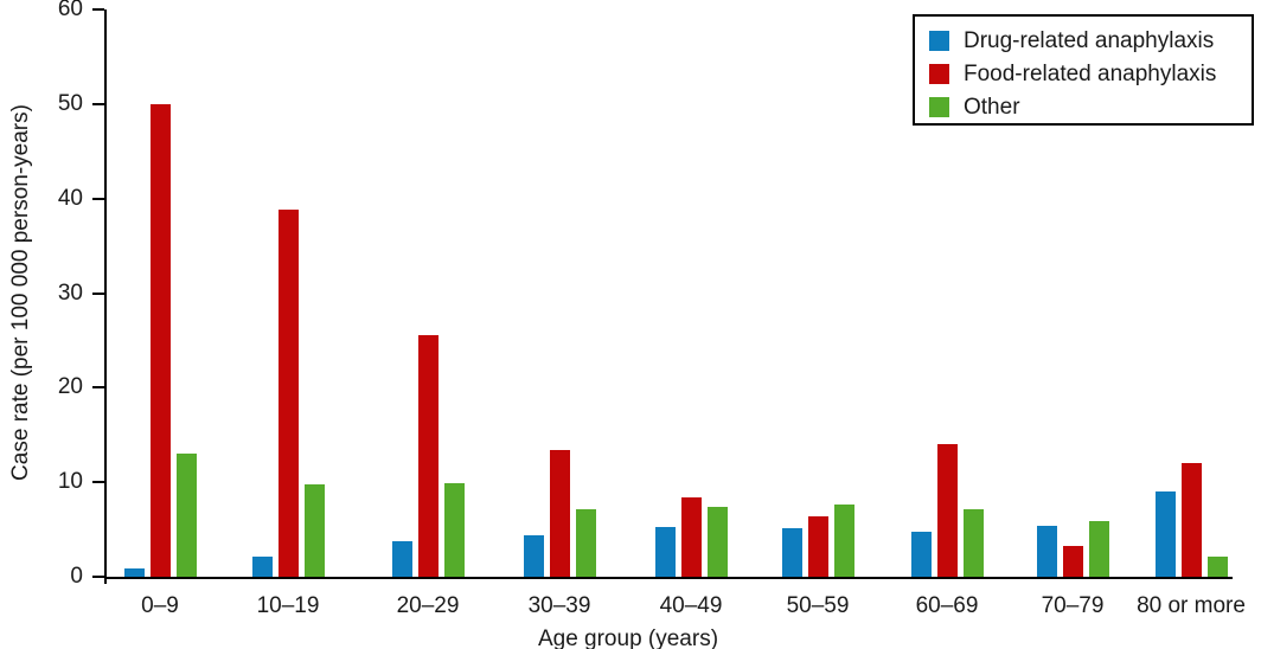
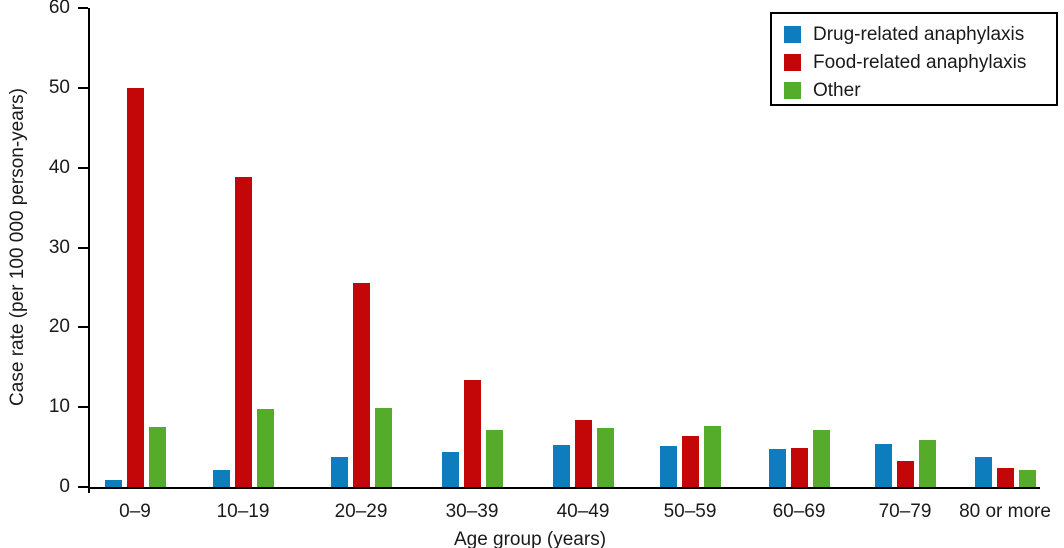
Other/0–9: 13 -> 8
Food-related anaphylaxis/60–69: 14 -> 5
Drug-related anaphylaxis/80 or more: 9 -> 4
Food-related anaphylaxis/80 or more: 12 -> 2
